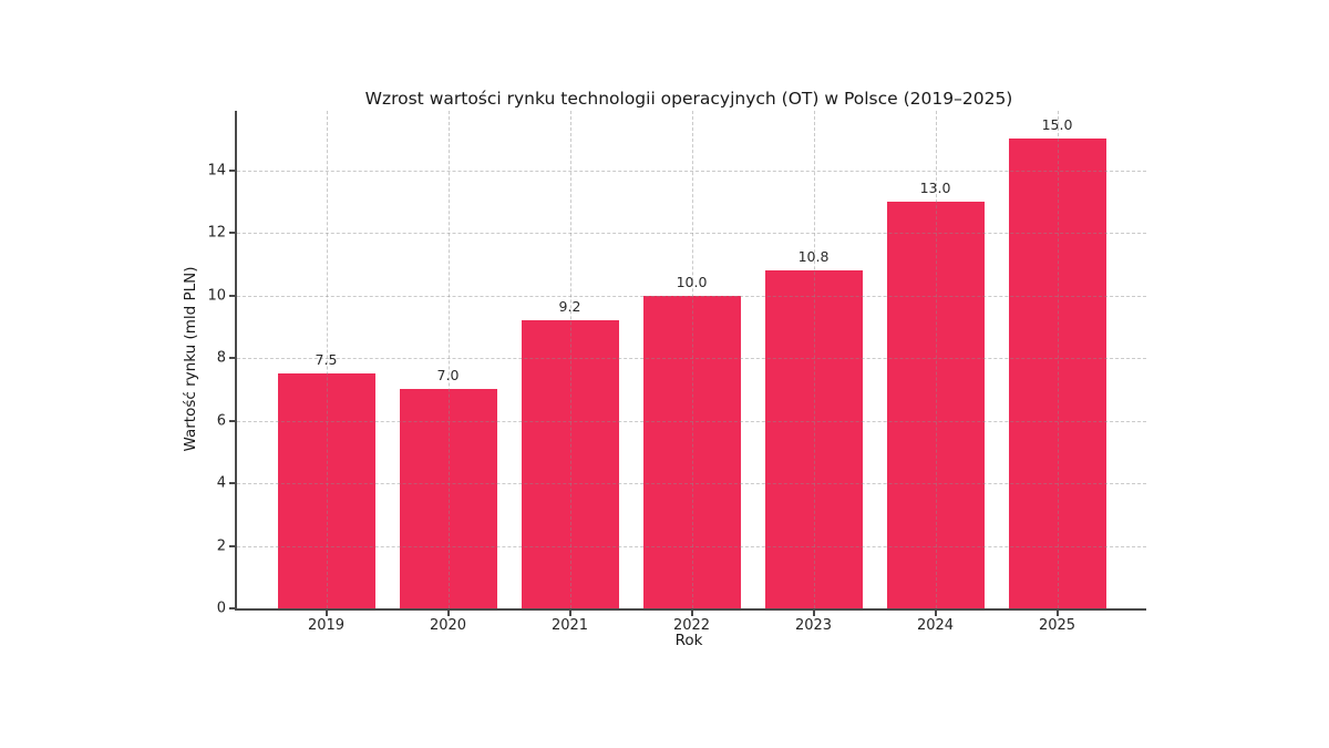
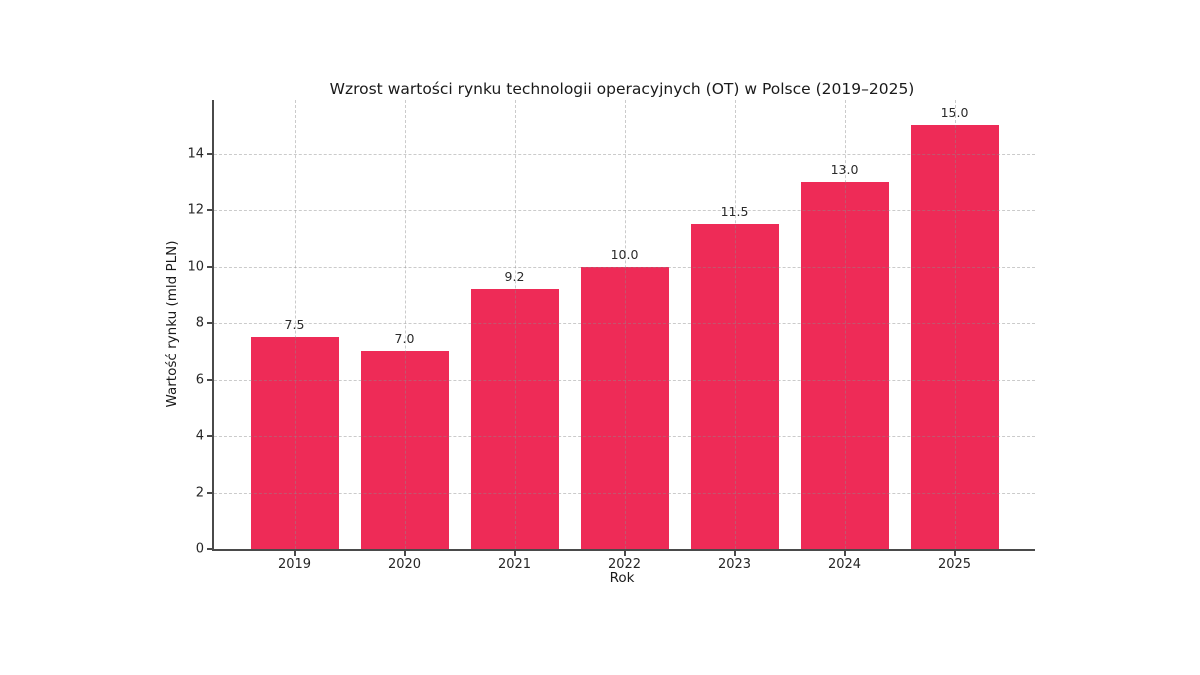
2023: 10.8 -> 11.5
